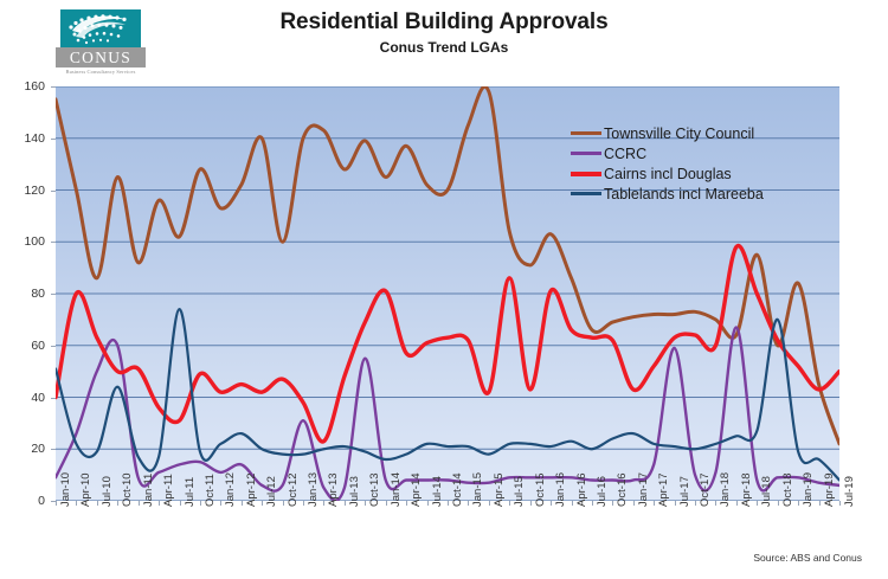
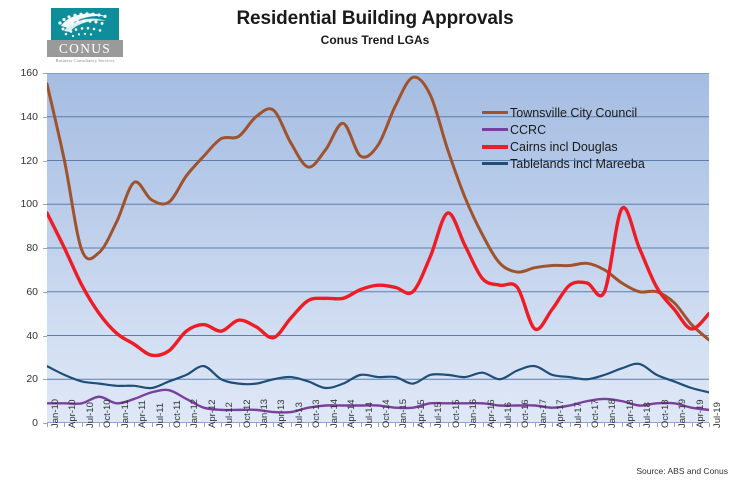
Cairns incl Douglas/Jan-10: 40 -> 96
Tablelands incl Mareeba/Jan-10: 51 -> 26
CCRC/Apr-10: 26 -> 9
Townsville City Council/Jul-10: 86 -> 79
CCRC/Jul-10: 50 -> 9
Townsville City Council/Oct-10: 125 -> 78
CCRC/Oct-10: 60 -> 12
Tablelands incl Mareeba/Oct-10: 44 -> 18
Cairns incl Douglas/Jan-11: 51 -> 41
Townsville City Council/Apr-11: 116 -> 110
Tablelands incl Mareeba/Jul-11: 74 -> 16
Townsville City Council/Oct-11: 128 -> 101
Cairns incl Douglas/Oct-11: 49 -> 33
CCRC/Apr-12: 14 -> 7
Townsville City Council/Jul-12: 140 -> 130
Townsville City Council/Oct-12: 100 -> 131
CCRC/Jan-13: 31 -> 6
Cairns incl Douglas/Jan-13: 38 -> 44
Cairns incl Douglas/Apr-13: 23 -> 39
Townsville City Council/Oct-13: 139 -> 117
CCRC/Oct-13: 55 -> 7
Cairns incl Douglas/Oct-13: 69 -> 56
Cairns incl Douglas/Jan-14: 81 -> 57
Townsville City Council/Oct-14: 120 -> 127
Cairns incl Douglas/Apr-15: 42 -> 60
Townsville City Council/Jul-15: 104 -> 150
Cairns incl Douglas/Jul-15: 86 -> 76
Townsville City Council/Oct-15: 91 -> 125
Cairns incl Douglas/Oct-15: 43 -> 96
Townsville City Council/Jul-16: 66 -> 73
CCRC/Apr-17: 14 -> 7
CCRC/Jul-17: 59 -> 8
CCRC/Apr-18: 67 -> 10
Townsville City Council/Jul-18: 95 -> 60
Tablelands incl Mareeba/Oct-18: 70 -> 22
Townsville City Council/Jan-19: 84 -> 55
Townsville City Council/Jul-19: 22 -> 38
Tablelands incl Mareeba/Jul-19: 8 -> 14
